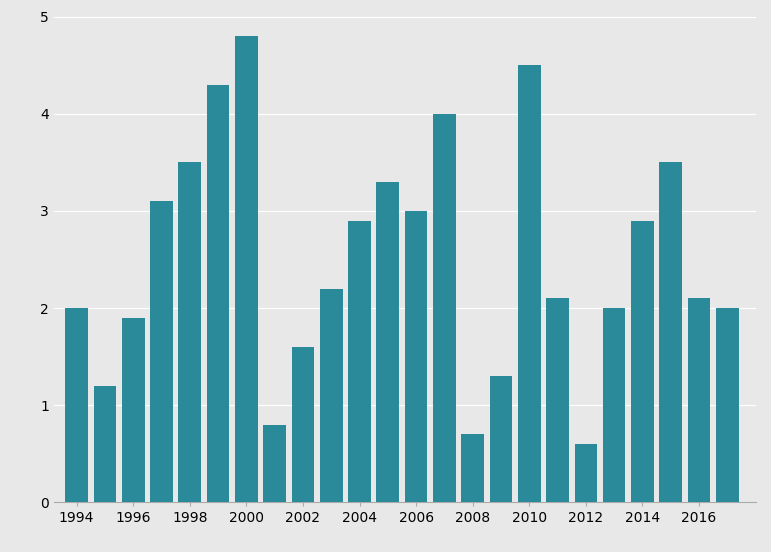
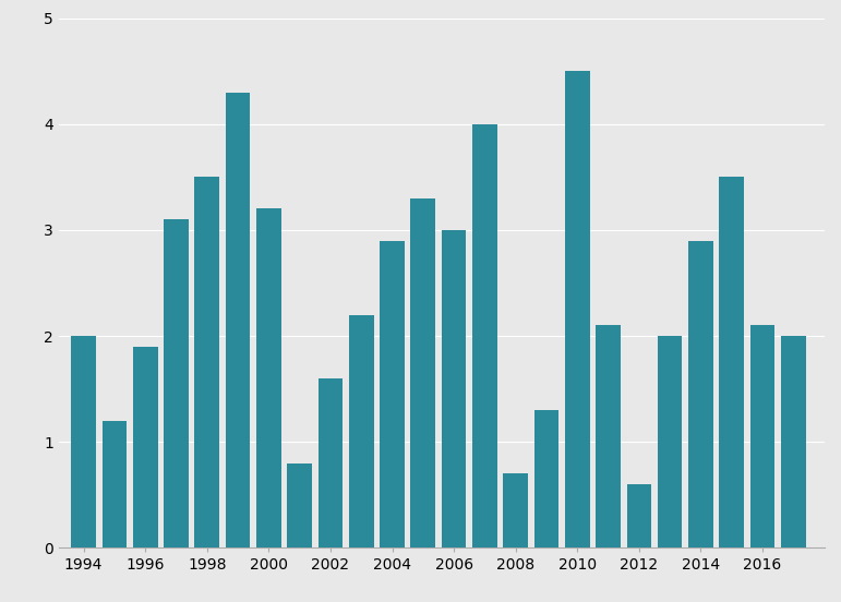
2000: 4.8 -> 3.2
